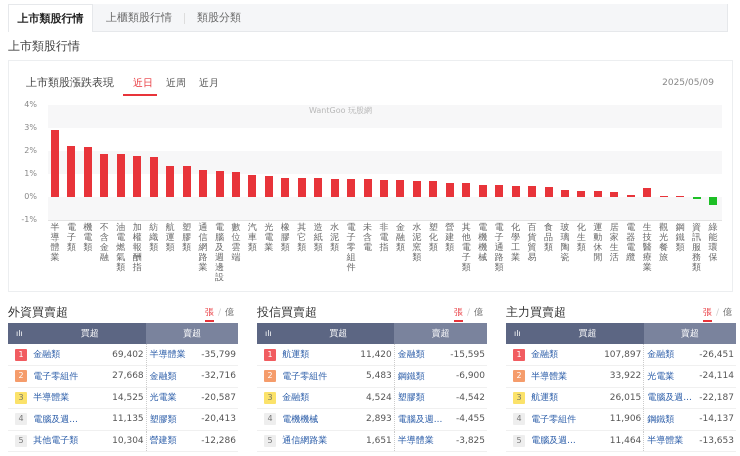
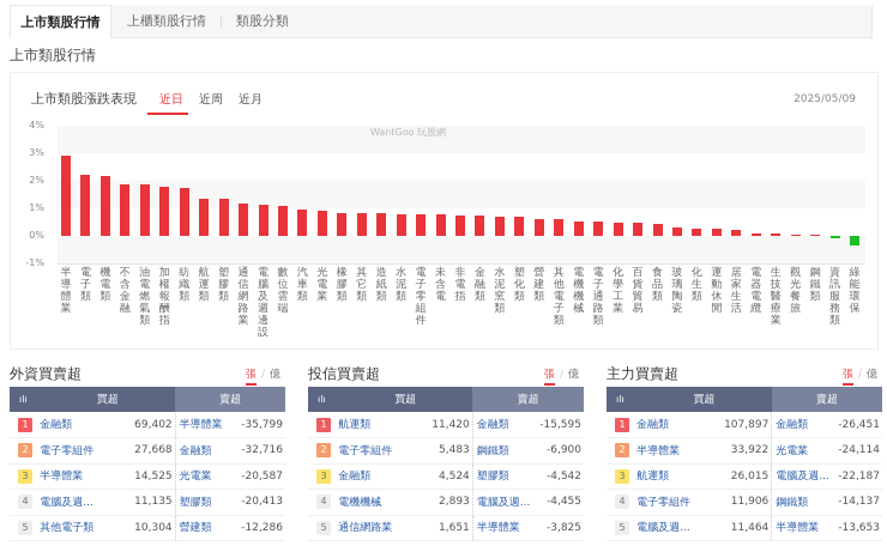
生技醫療業: 0.4% -> 0.1%
